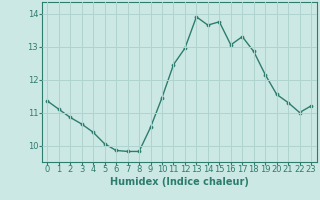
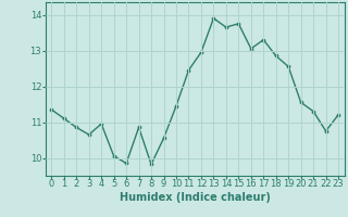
4: 10.40 -> 10.95
7: 9.82 -> 10.85
19: 12.15 -> 12.55
22: 11.00 -> 10.75
